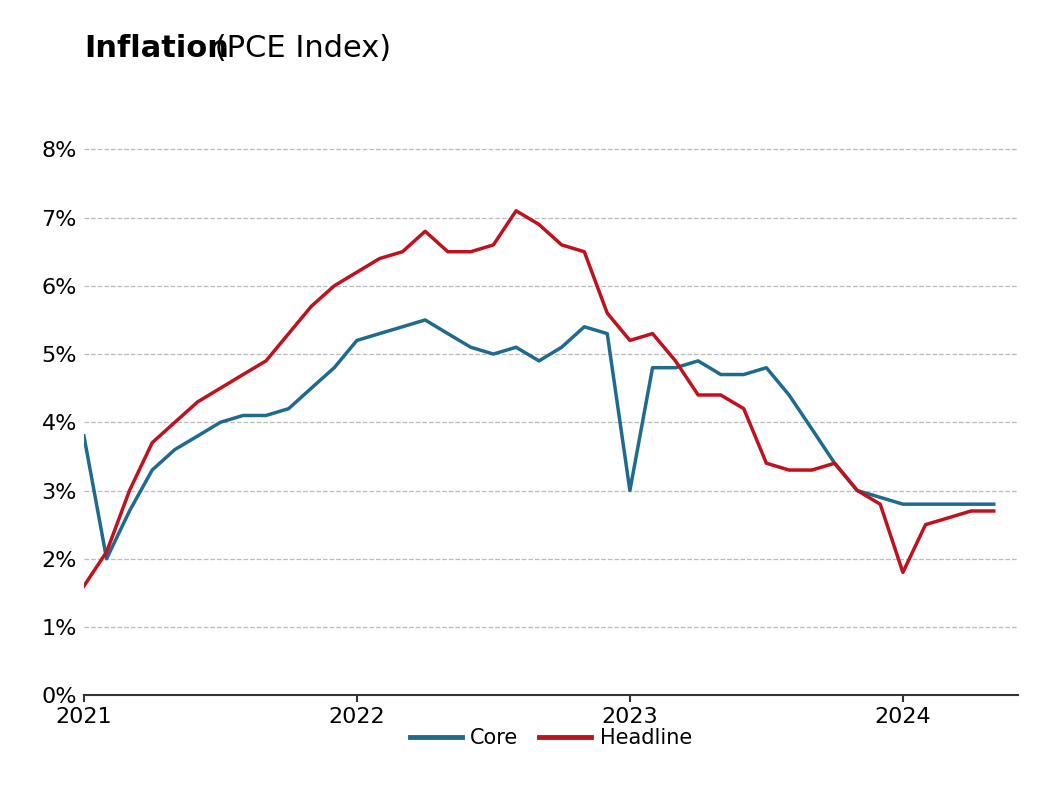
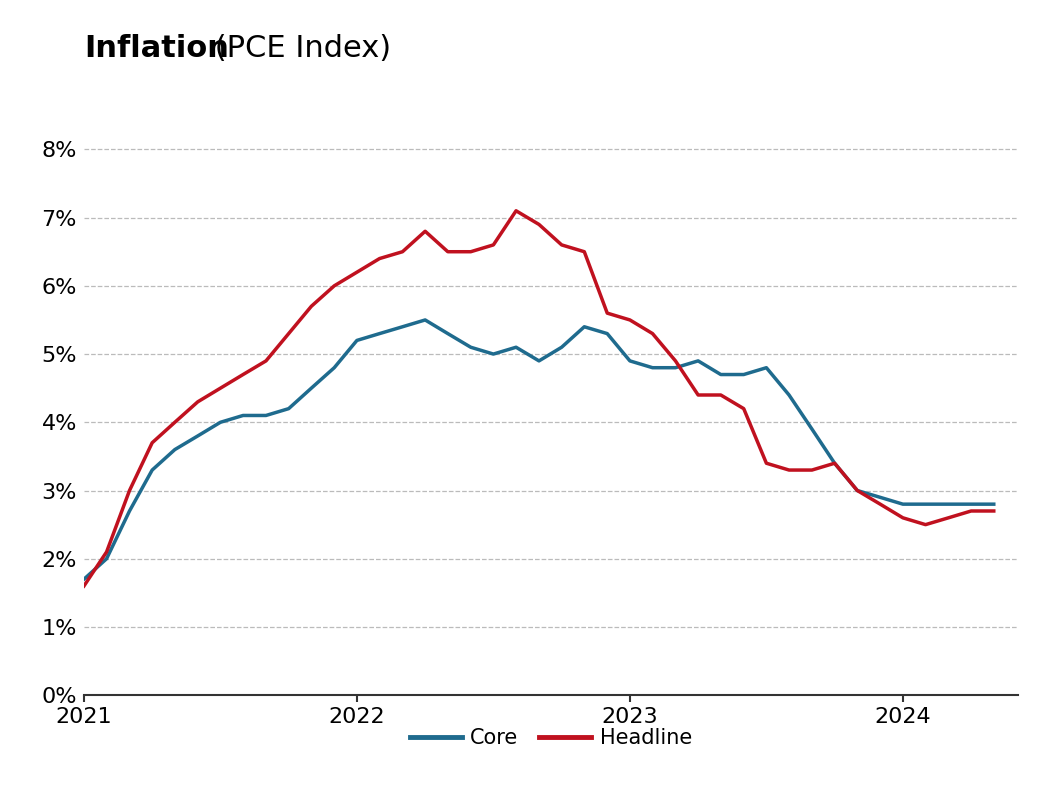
Core/2021: 3.8% -> 1.7%
Core/2023: 3.0% -> 4.9%
Headline/2023: 5.2% -> 5.5%
Headline/2024: 1.8% -> 2.6%
